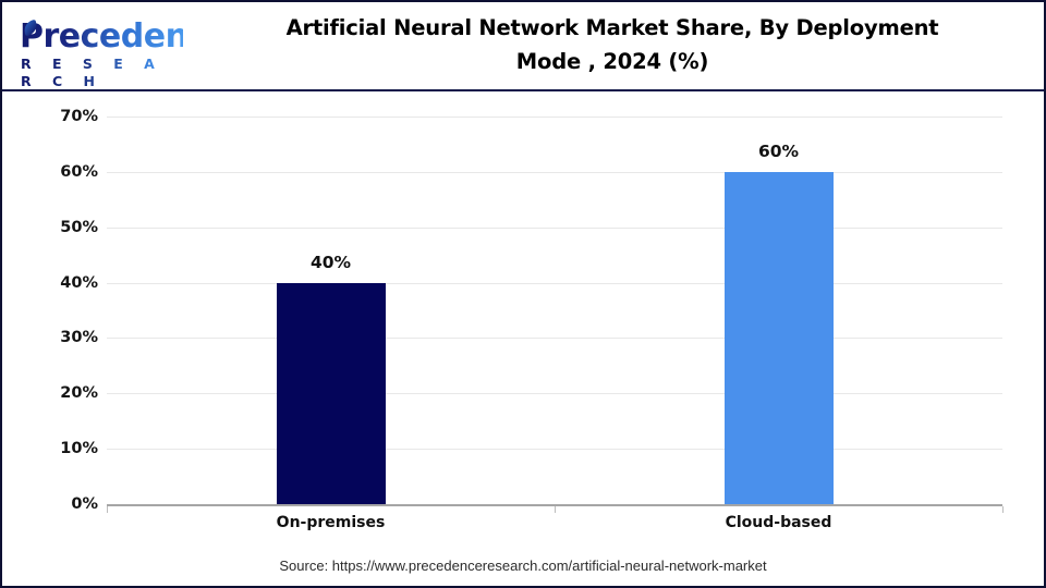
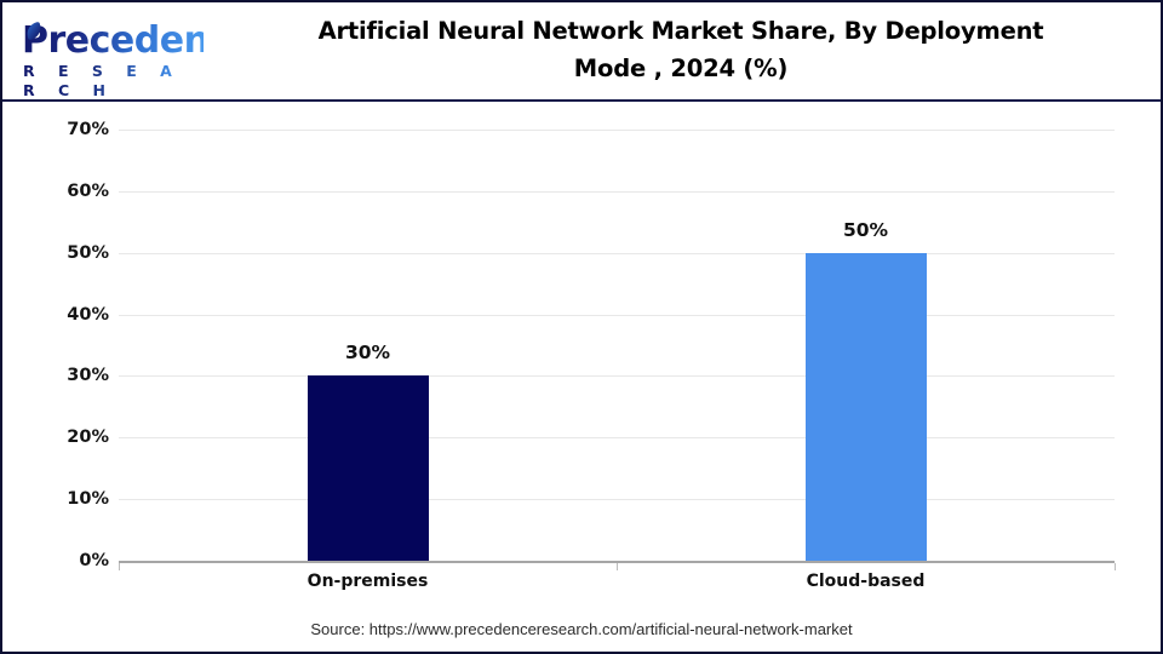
On-premises: 40% -> 30%
Cloud-based: 60% -> 50%
